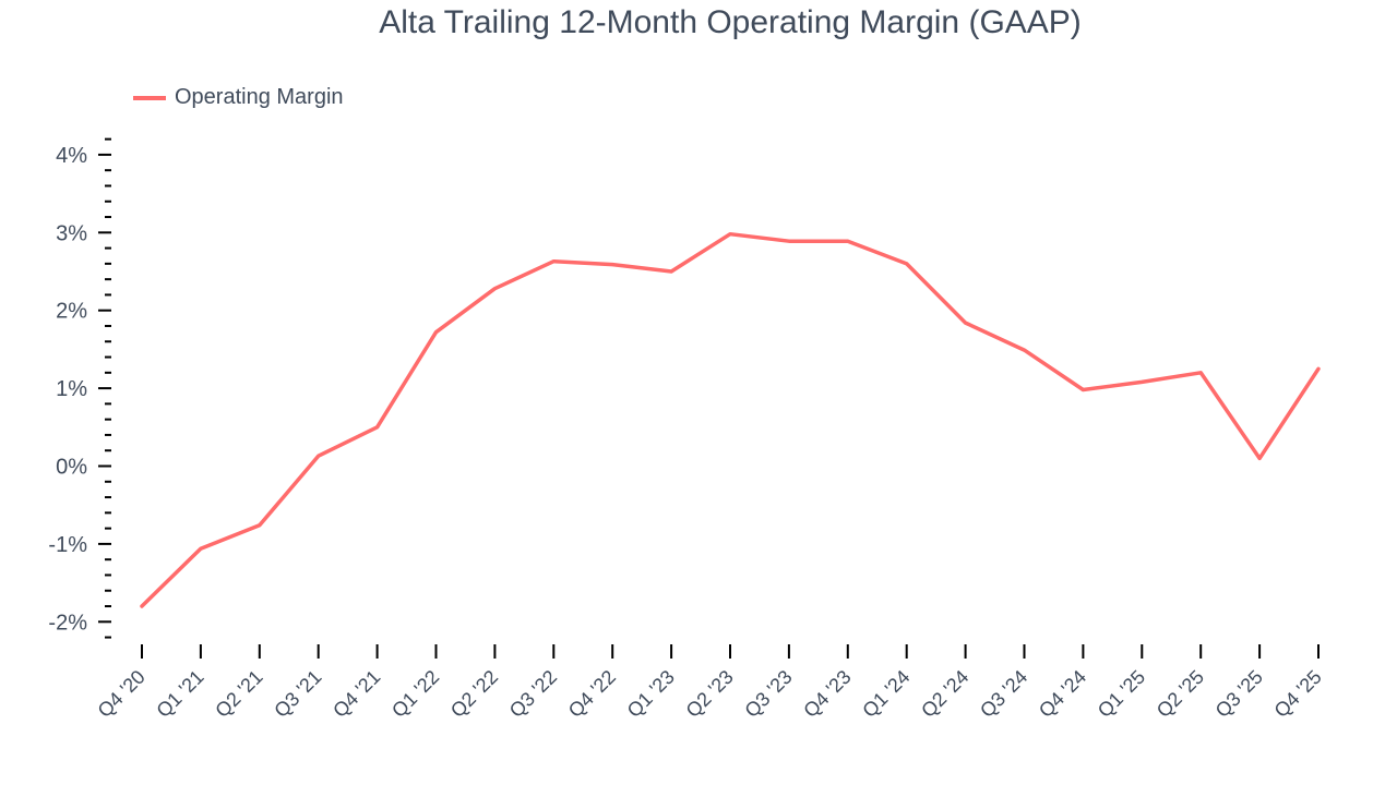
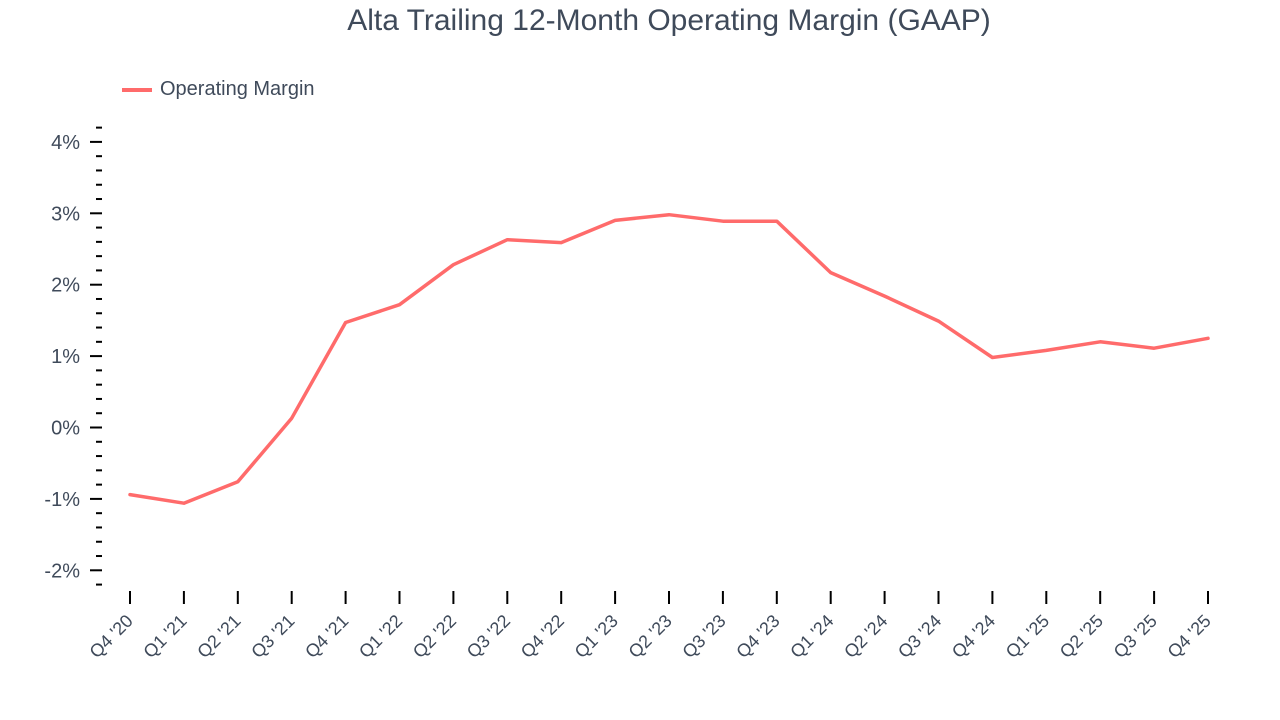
Q4 '20: -1.8% -> -0.9%
Q4 '21: 0.5% -> 1.5%
Q1 '23: 2.5% -> 2.9%
Q1 '24: 2.6% -> 2.2%
Q3 '25: 0.1% -> 1.1%
